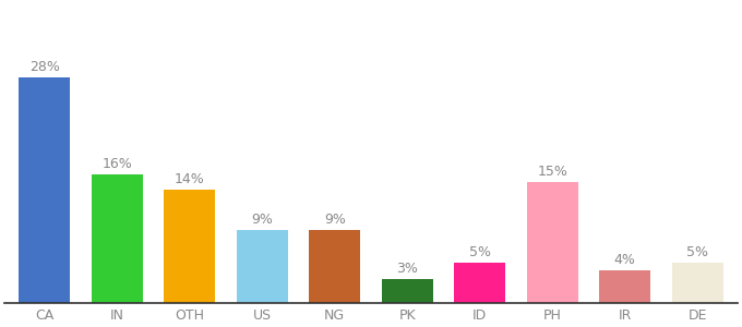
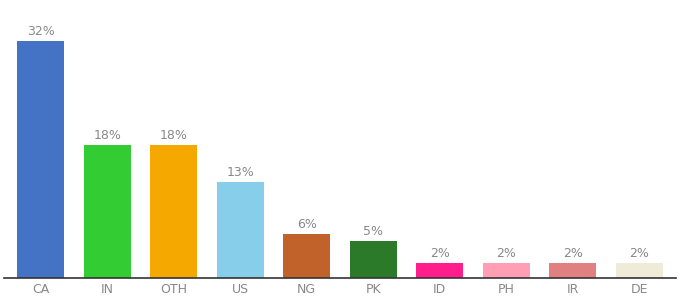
CA: 28% -> 32%
IN: 16% -> 18%
OTH: 14% -> 18%
US: 9% -> 13%
NG: 9% -> 6%
PK: 3% -> 5%
ID: 5% -> 2%
PH: 15% -> 2%
IR: 4% -> 2%
DE: 5% -> 2%
